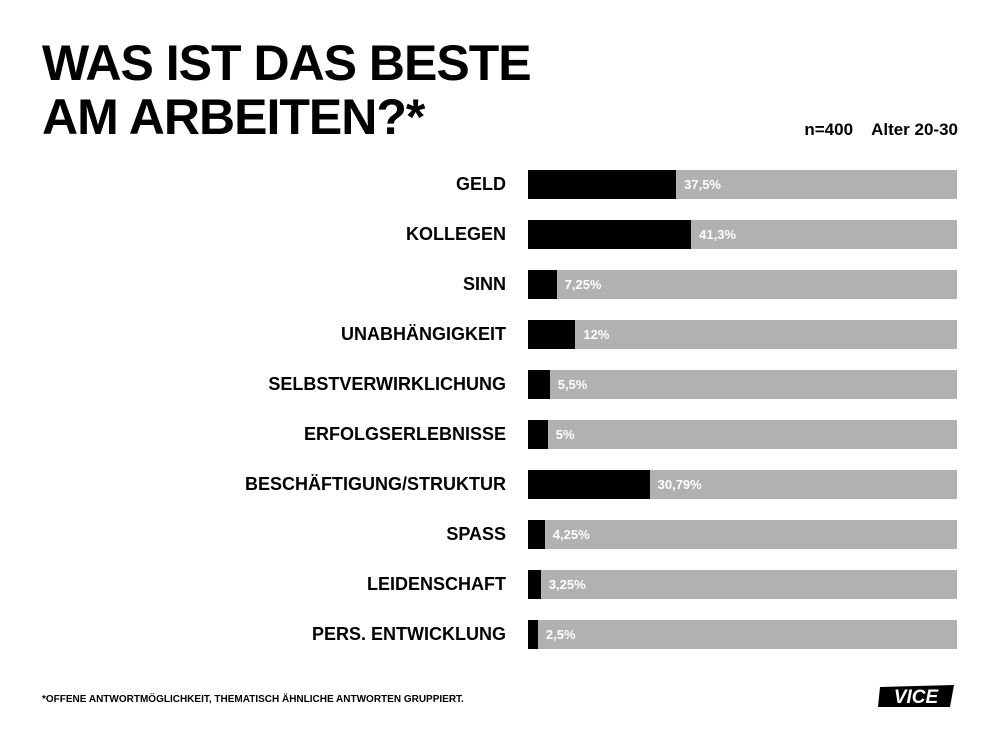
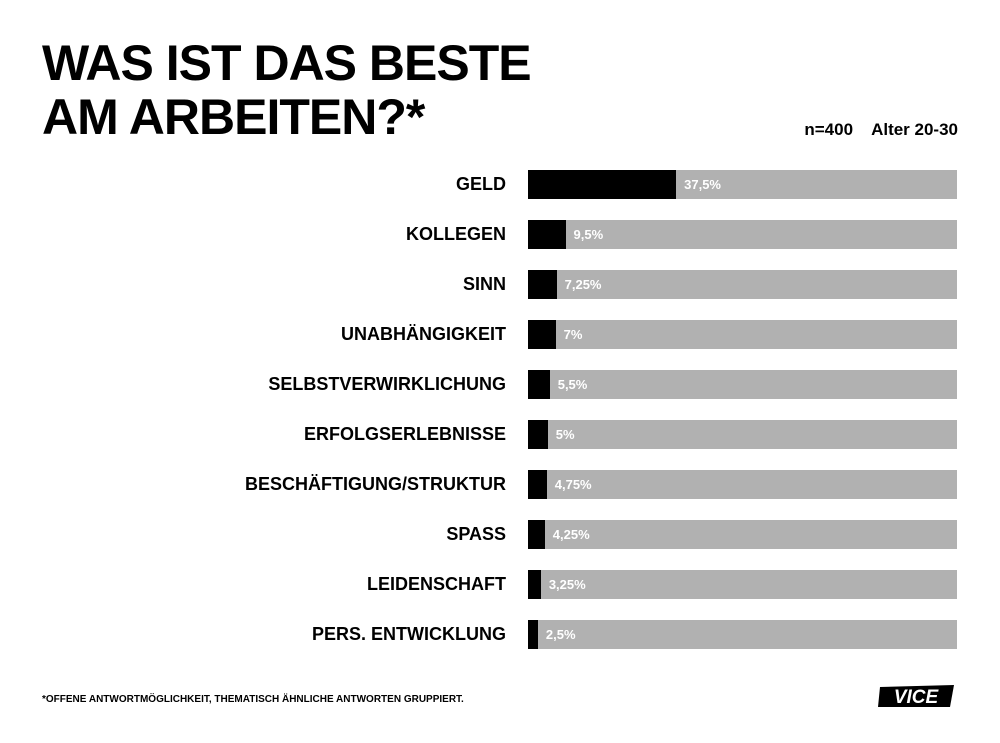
KOLLEGEN: 41,3% -> 9,5%
UNABHÄNGIGKEIT: 12% -> 7%
BESCHÄFTIGUNG/STRUKTUR: 30,79% -> 4,75%
